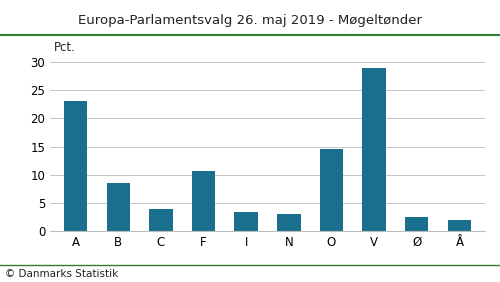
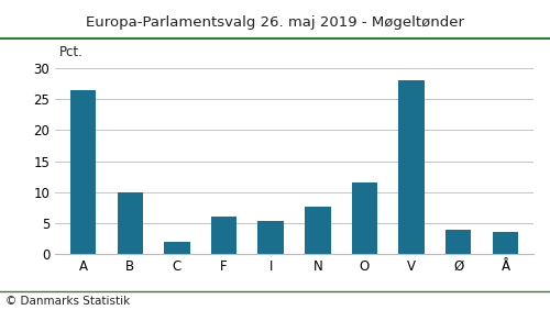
A: 23.1 -> 26.4
B: 8.5 -> 10.0
C: 4.0 -> 2.0
F: 10.6 -> 6.0
I: 3.5 -> 5.4
N: 3.0 -> 7.6
O: 14.5 -> 11.6
V: 29.0 -> 28.0
Ø: 2.5 -> 4.0
Å: 2.0 -> 3.6
